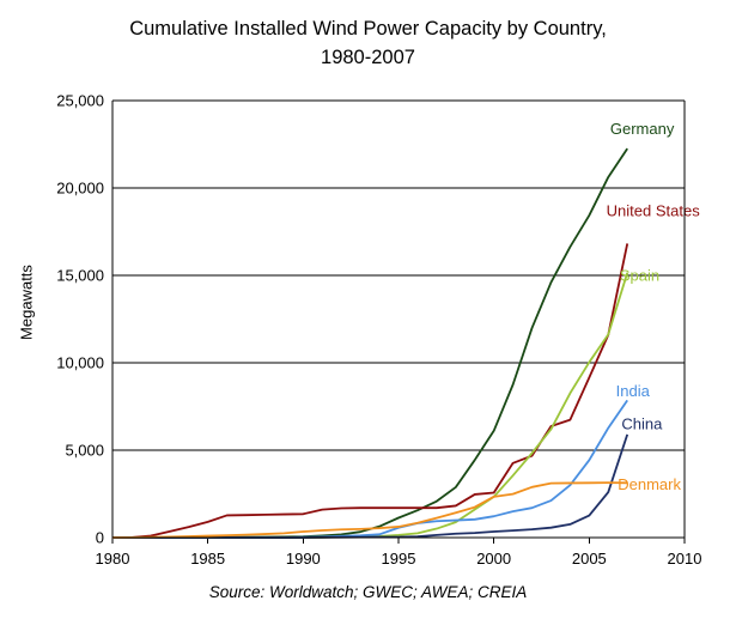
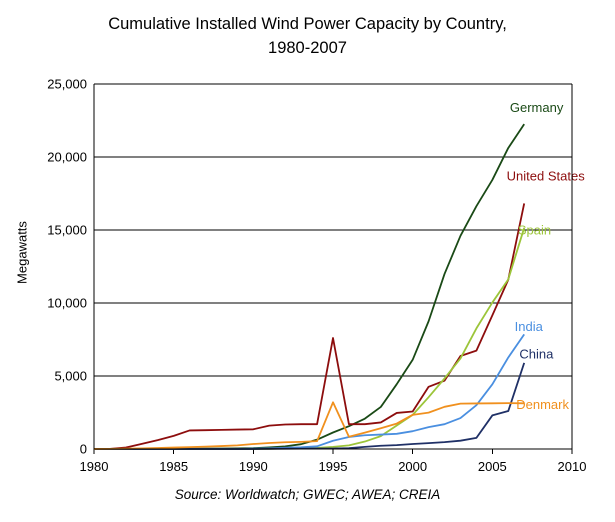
United States/1995: 1700 -> 7600
Denmark/1995: 600 -> 3200
China/2005: 1300 -> 2300
